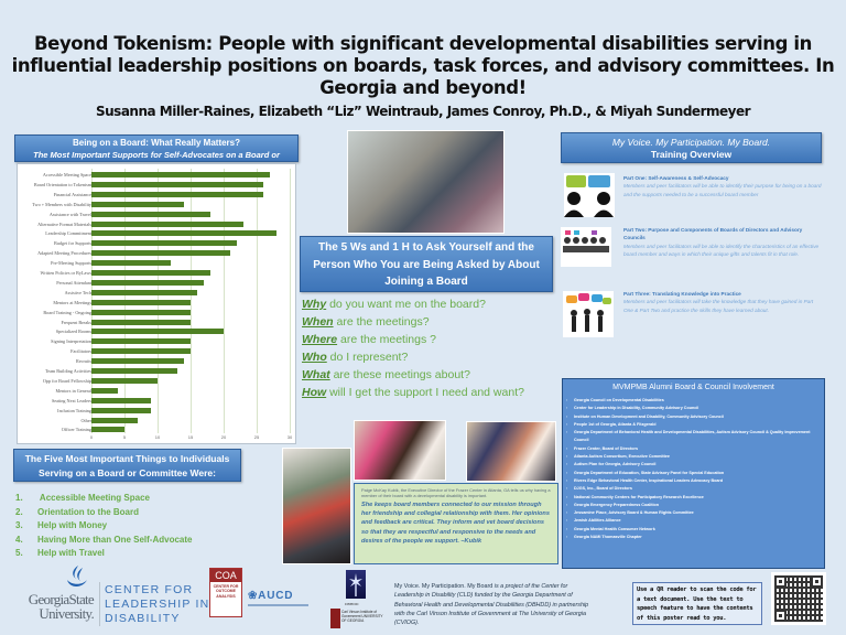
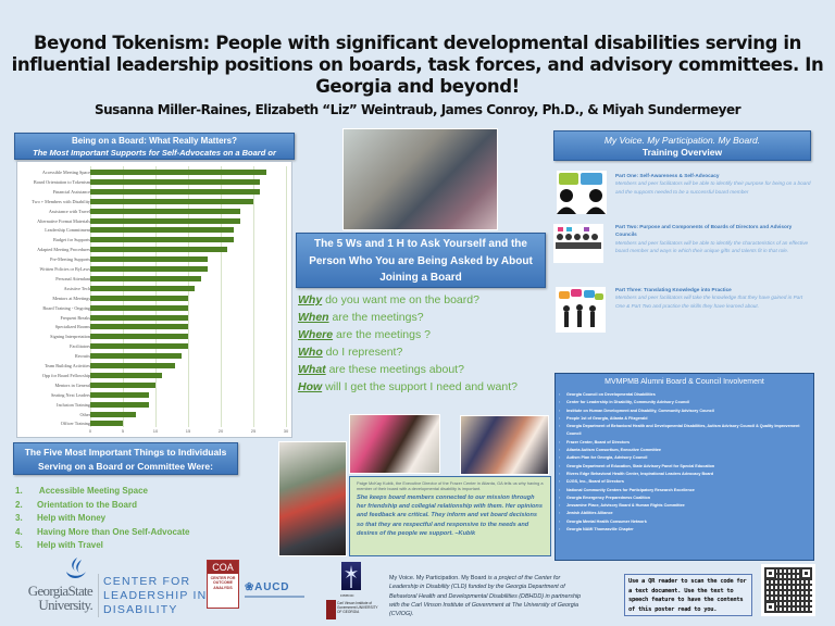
Two + Members with Disability: 14 -> 25
Assistance with Travel: 18 -> 23
Leadership Commitment: 28 -> 22
Pre-Meeting Supports: 12 -> 18
Specialized Rooms: 20 -> 15
Opp for Board Fellowship: 10 -> 11
Mentors in General: 4 -> 10
